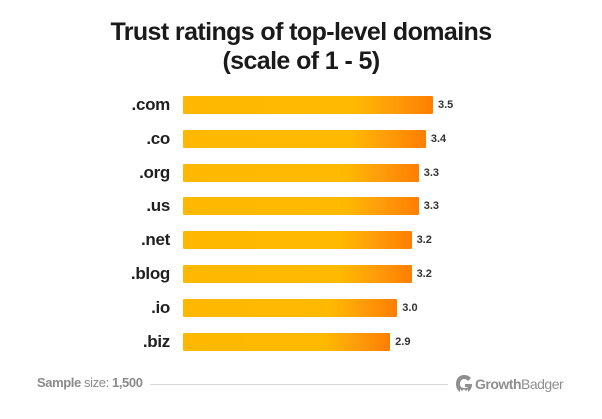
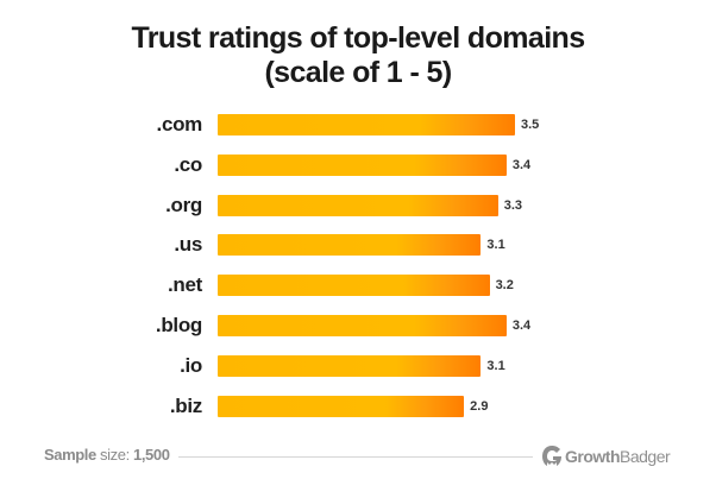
.us: 3.3 -> 3.1
.blog: 3.2 -> 3.4
.io: 3.0 -> 3.1
